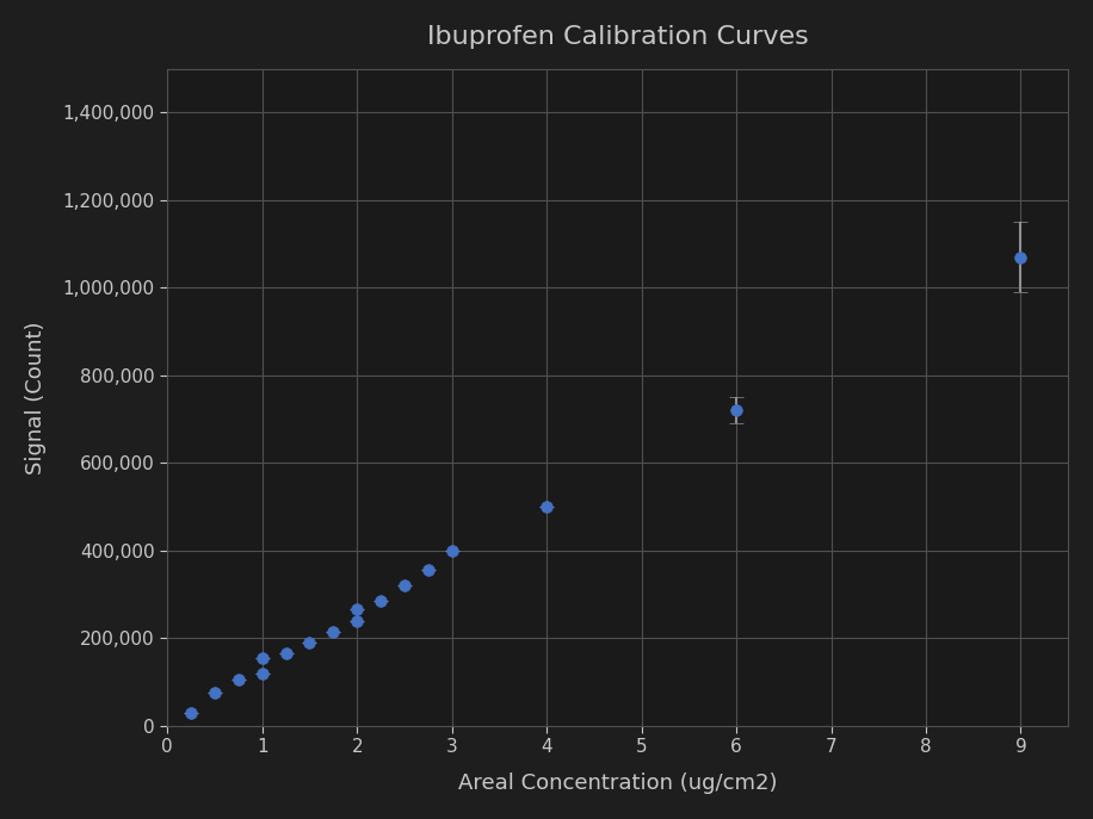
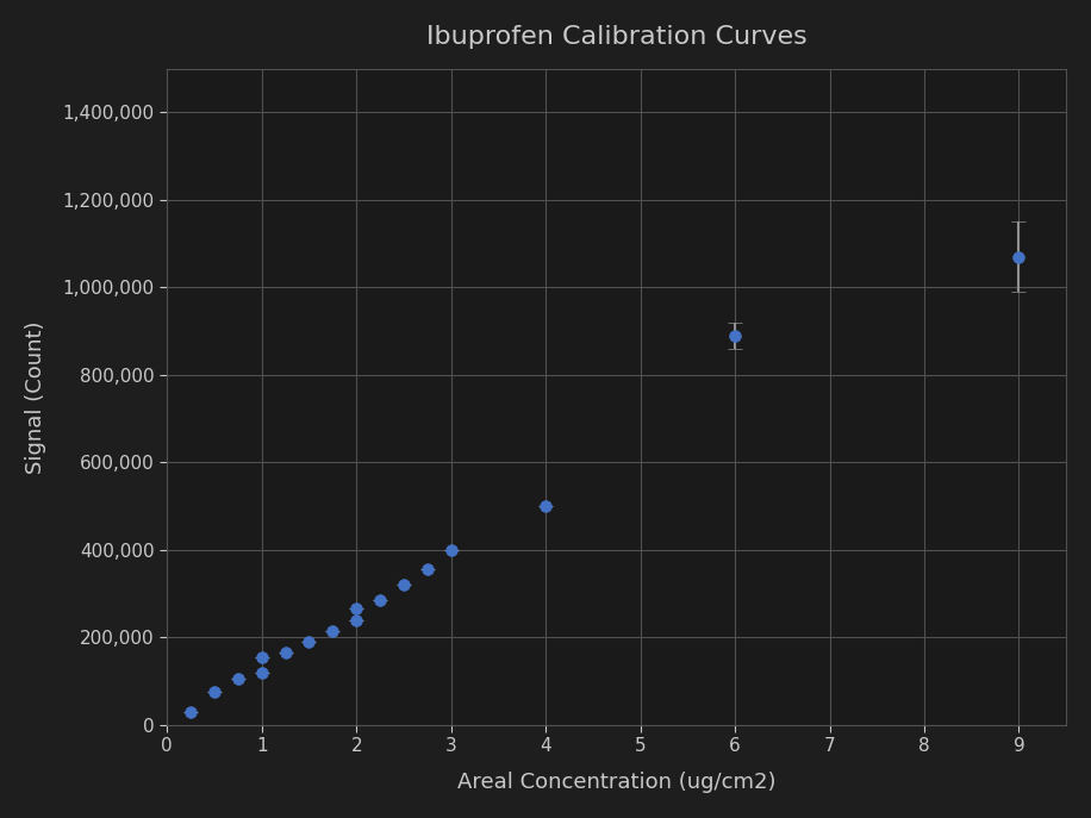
6: 720,000 -> 890,000
